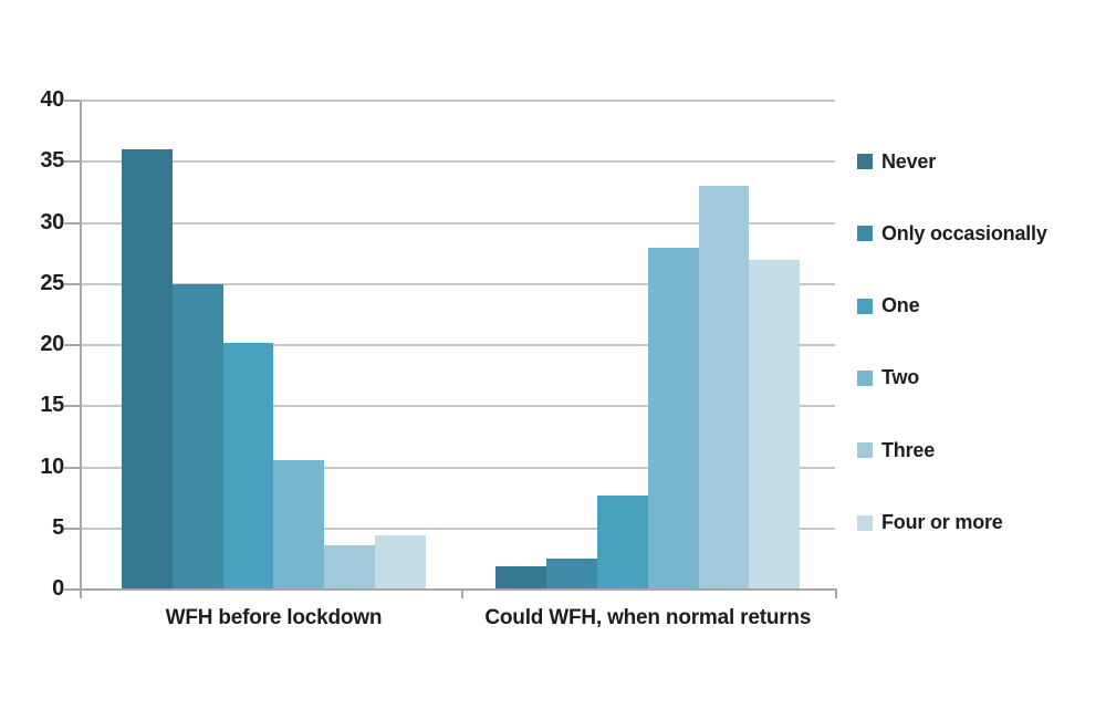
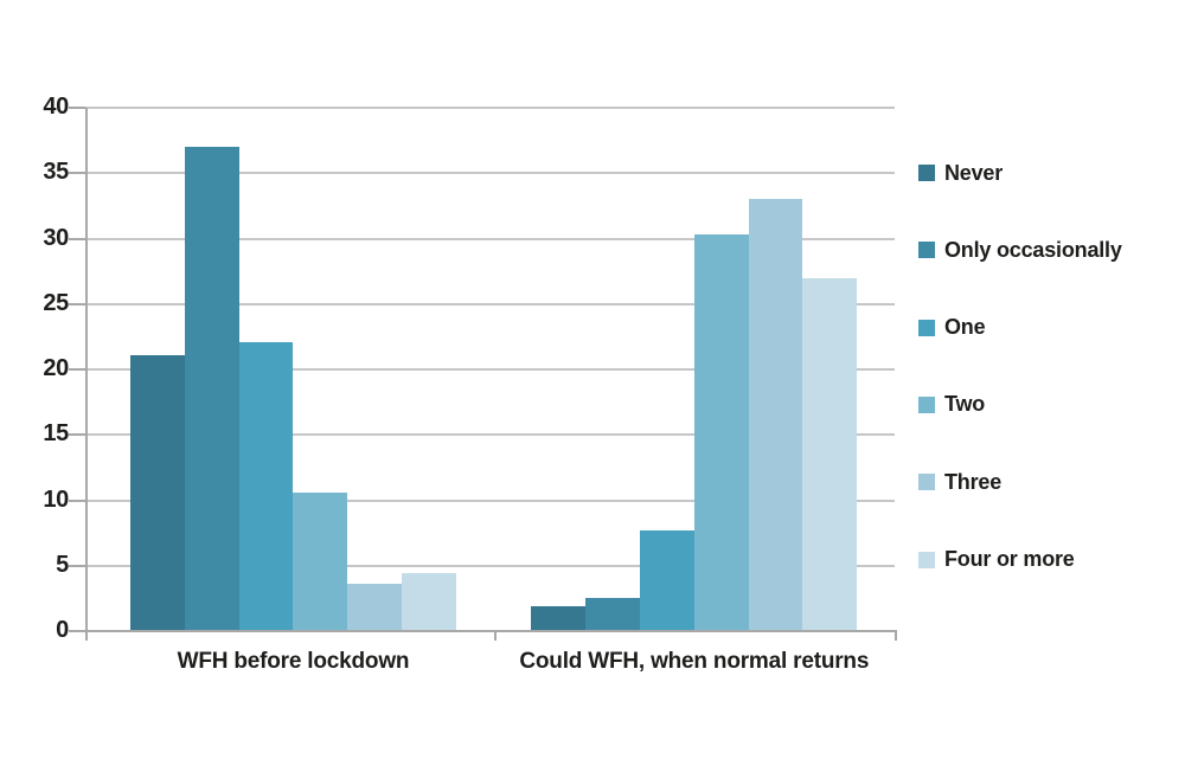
Never/WFH before lockdown: 36.0 -> 21.1
Only occasionally/WFH before lockdown: 25.0 -> 37.0
One/WFH before lockdown: 20.2 -> 22.1
Two/Could WFH, when normal returns: 28.0 -> 30.3
